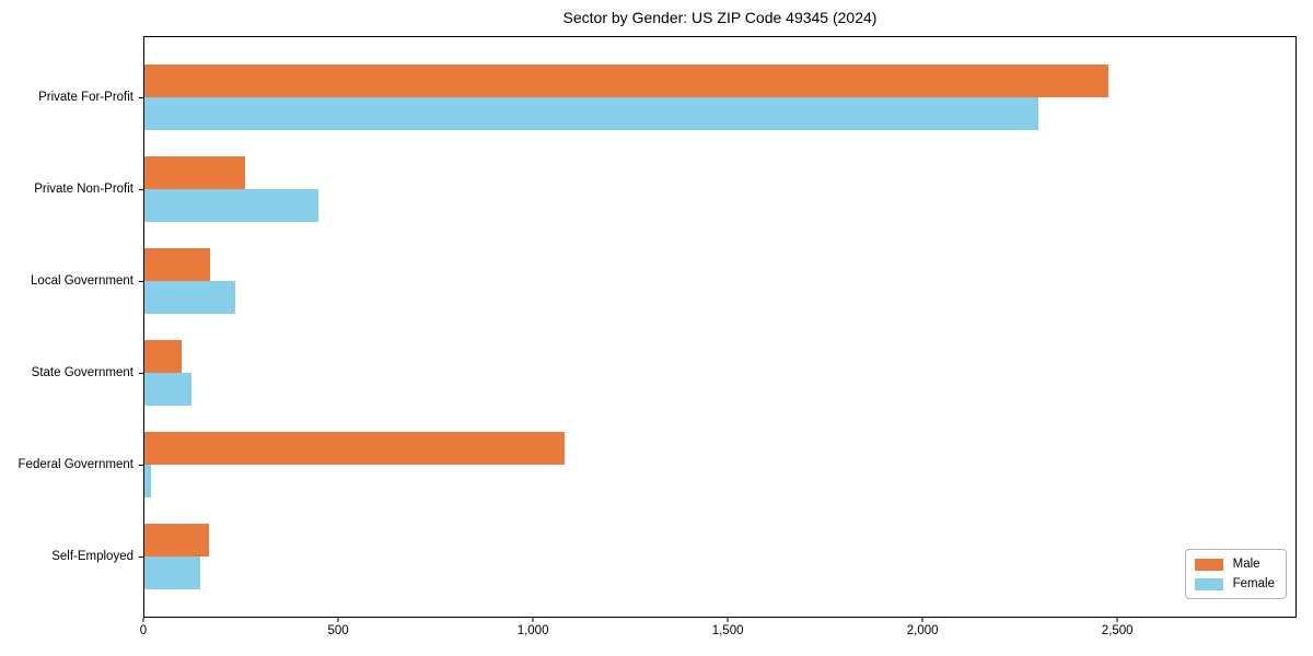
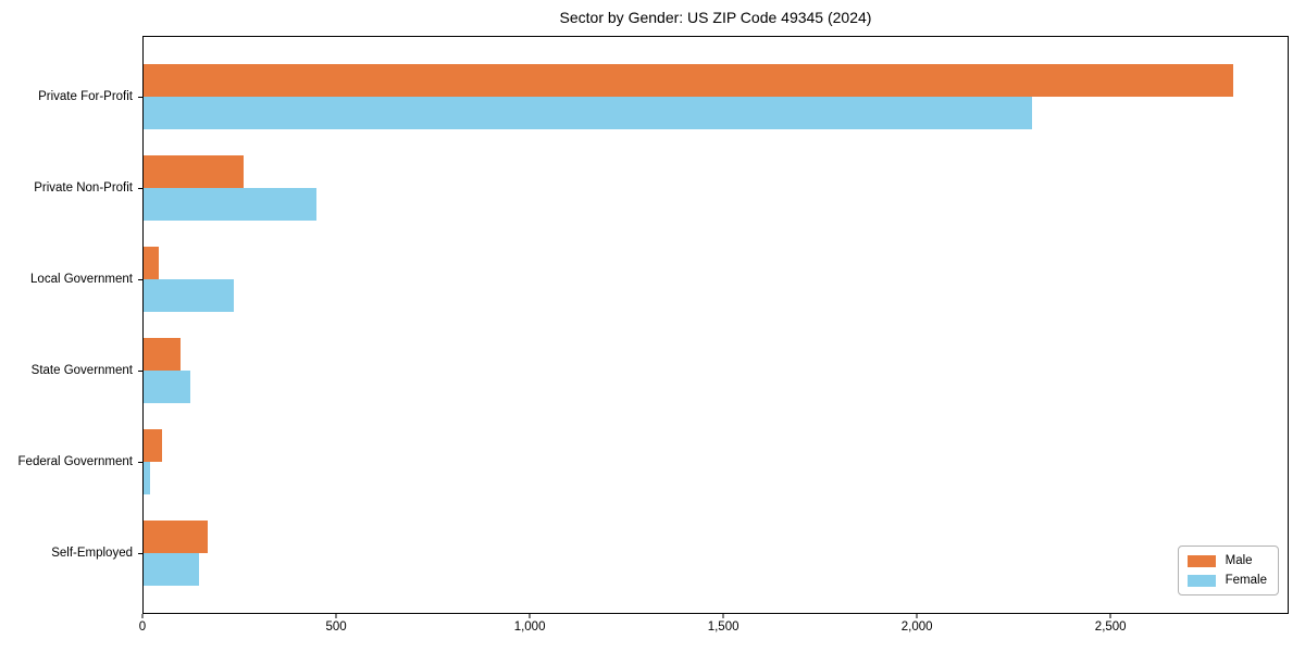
Male/Private For-Profit: 2480 -> 2820
Male/Local Government: 170 -> 40
Male/Federal Government: 1080 -> 50
